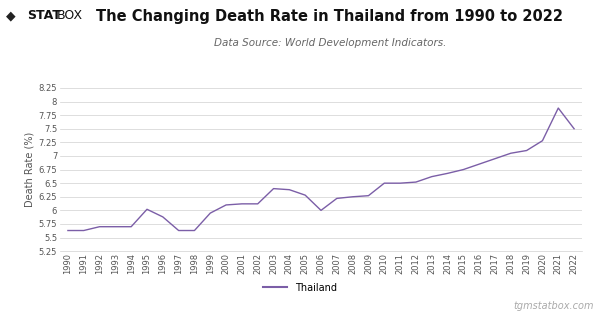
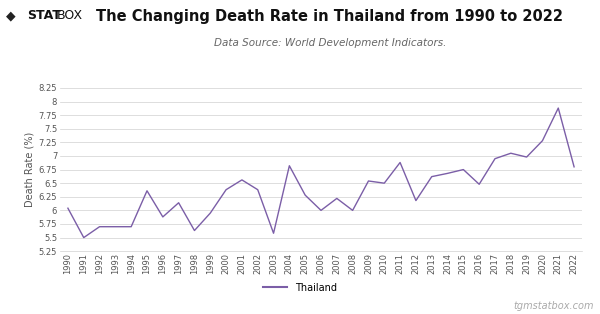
1990: 5.63 -> 6.04
1991: 5.63 -> 5.50
1995: 6.02 -> 6.36
1997: 5.63 -> 6.14
2000: 6.10 -> 6.38
2001: 6.12 -> 6.56
2002: 6.12 -> 6.38
2003: 6.40 -> 5.58
2004: 6.38 -> 6.82
2008: 6.25 -> 6.00
2009: 6.27 -> 6.54
2011: 6.50 -> 6.88
2012: 6.52 -> 6.18
2016: 6.85 -> 6.48
2019: 7.10 -> 6.98
2022: 7.50 -> 6.80
